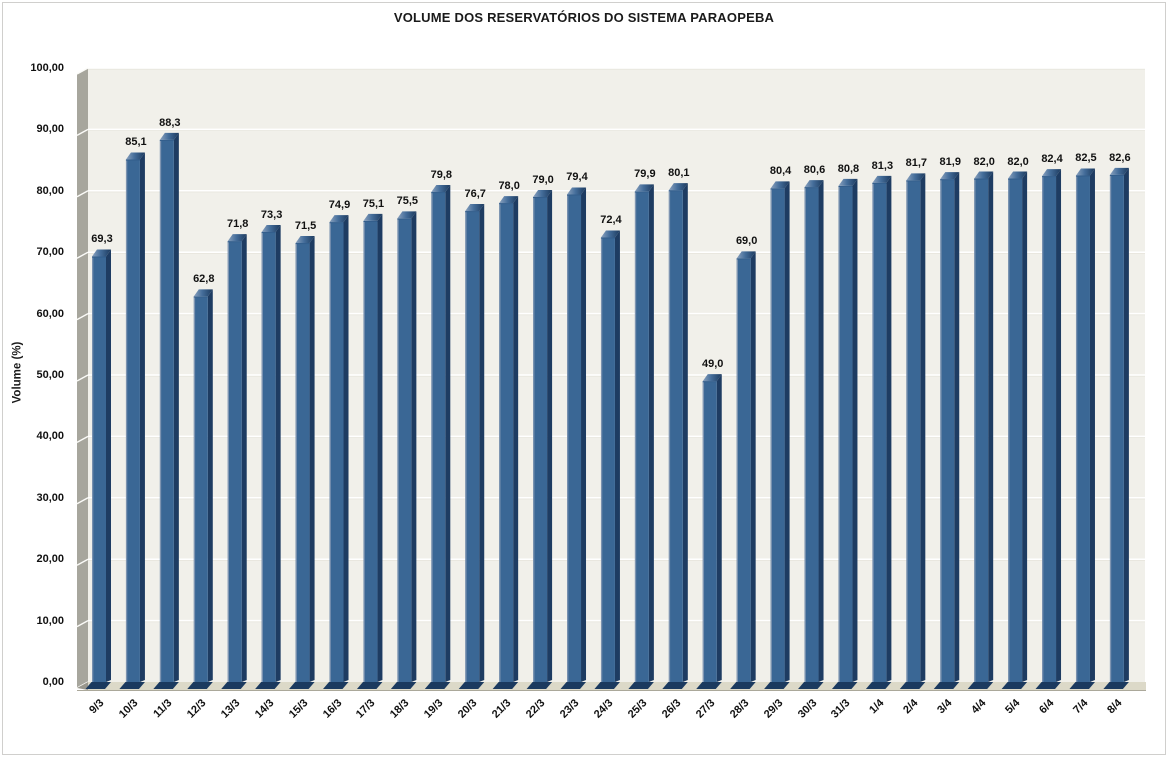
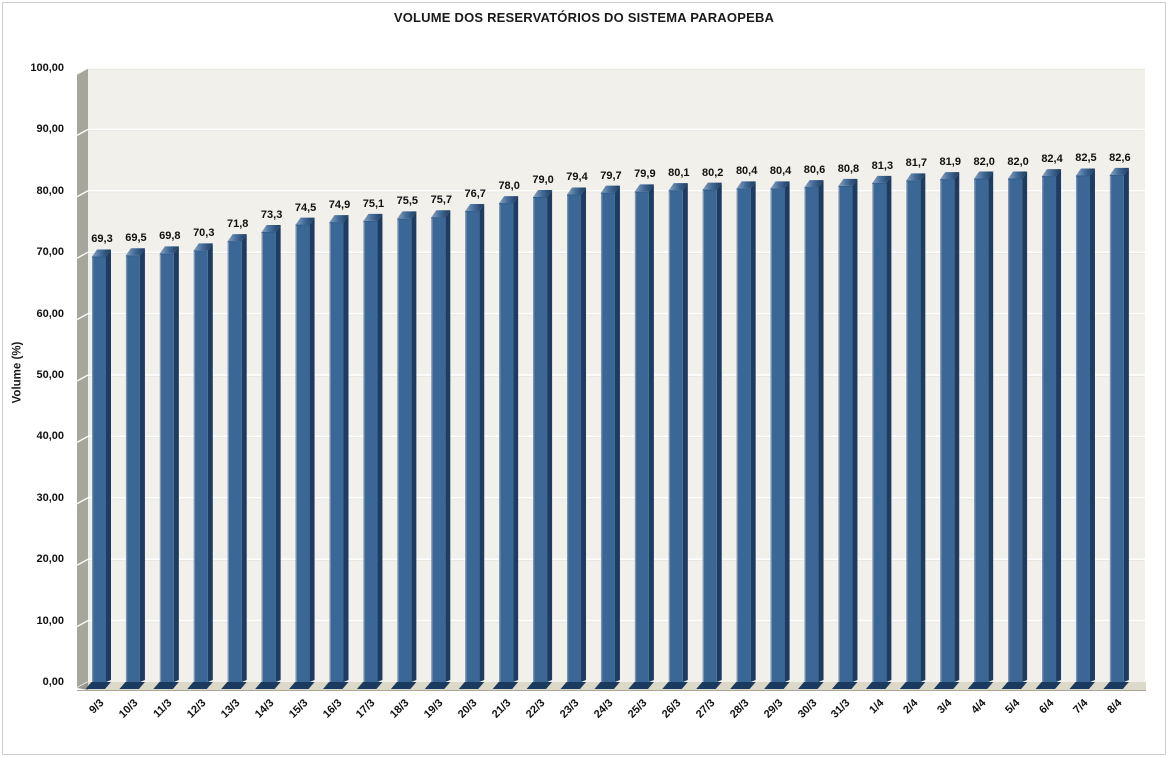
10/3: 85,1 -> 69,5
11/3: 88,3 -> 69,8
12/3: 62,8 -> 70,3
15/3: 71,5 -> 74,5
19/3: 79,8 -> 75,7
24/3: 72,4 -> 79,7
27/3: 49,0 -> 80,2
28/3: 69,0 -> 80,4
